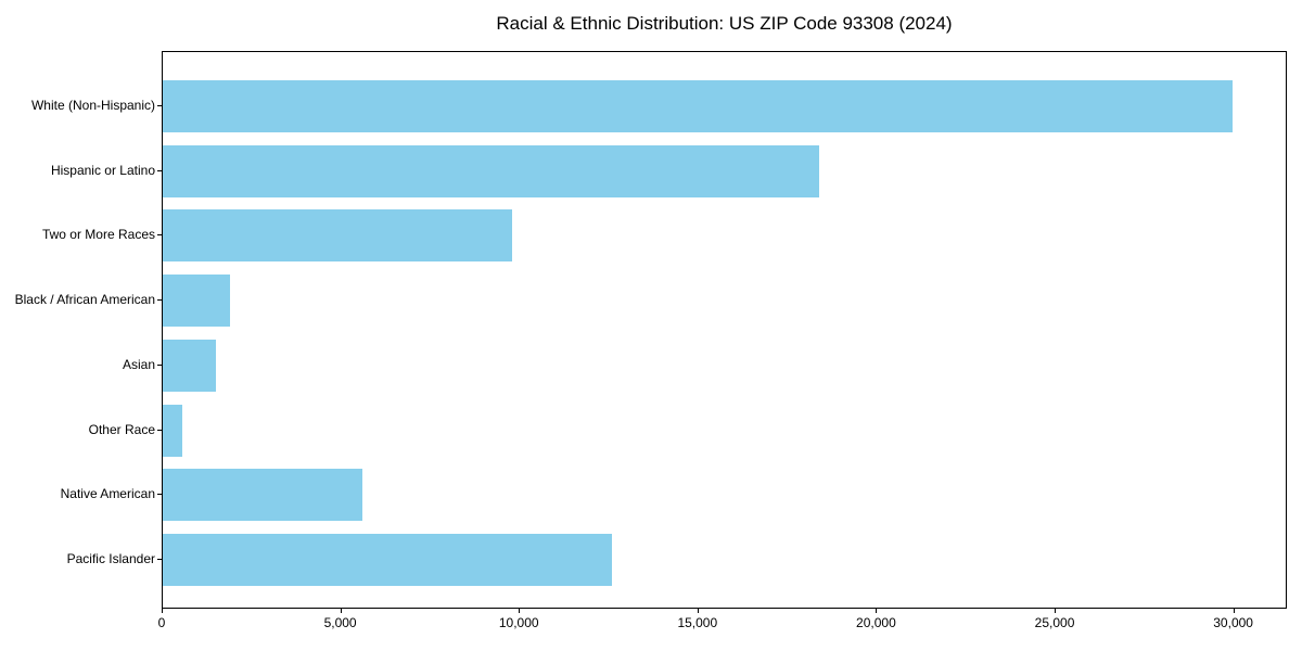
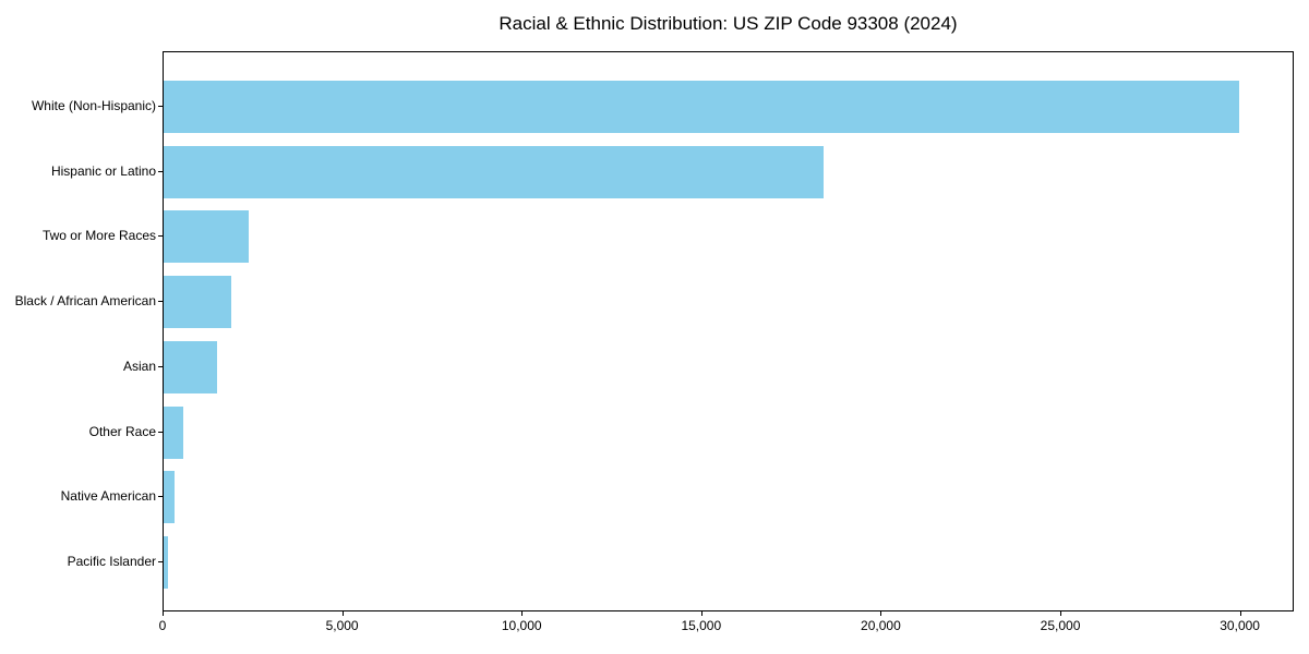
Two or More Races: 9800 -> 2400
Native American: 5600 -> 300
Pacific Islander: 12600 -> 100
